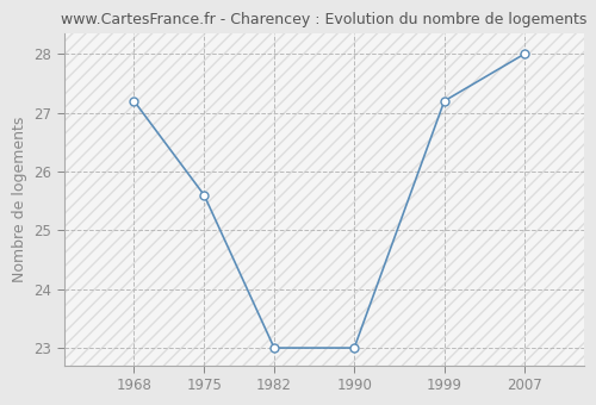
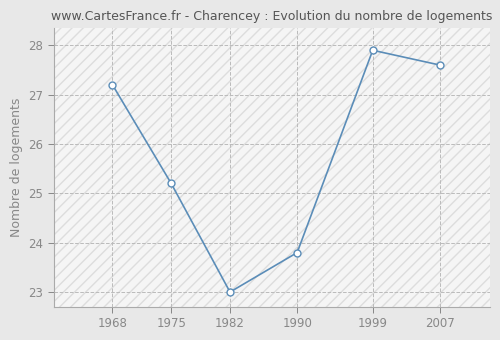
1975: 25.6 -> 25.2
1990: 23.0 -> 23.8
1999: 27.2 -> 27.9
2007: 28.0 -> 27.6
